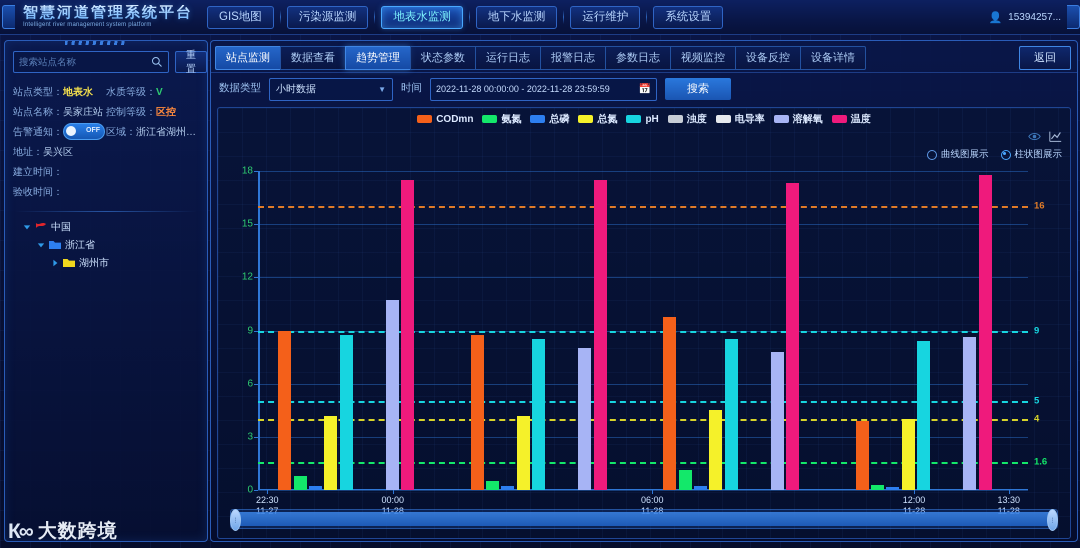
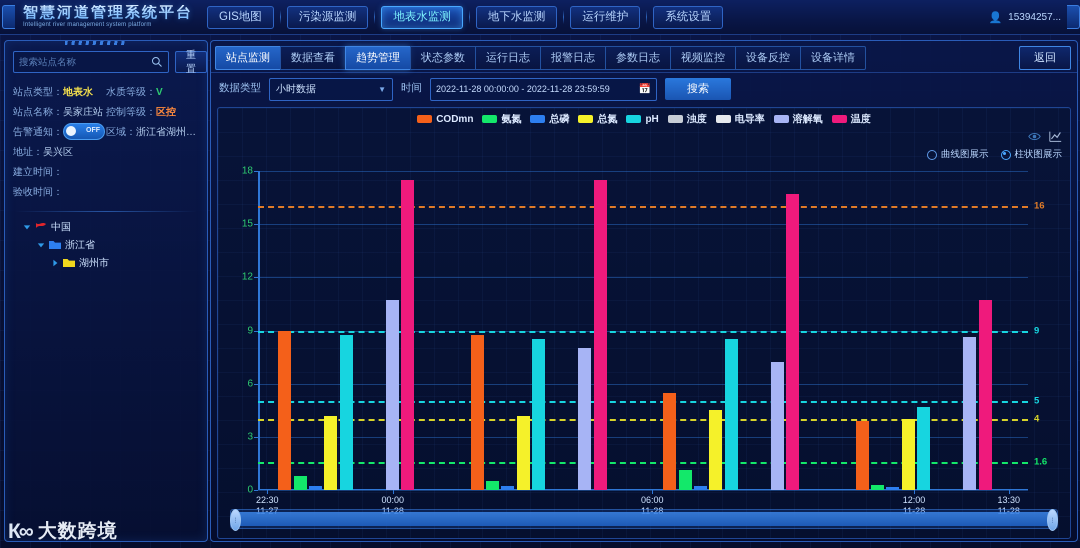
CODmn/06:00 11-28: 9.8 -> 5.5
溶解氧/06:00 11-28: 7.8 -> 7.2
温度/06:00 11-28: 17.3 -> 16.7
pH/12:00 11-28: 8.4 -> 4.7
温度/12:00 11-28: 17.8 -> 10.7
